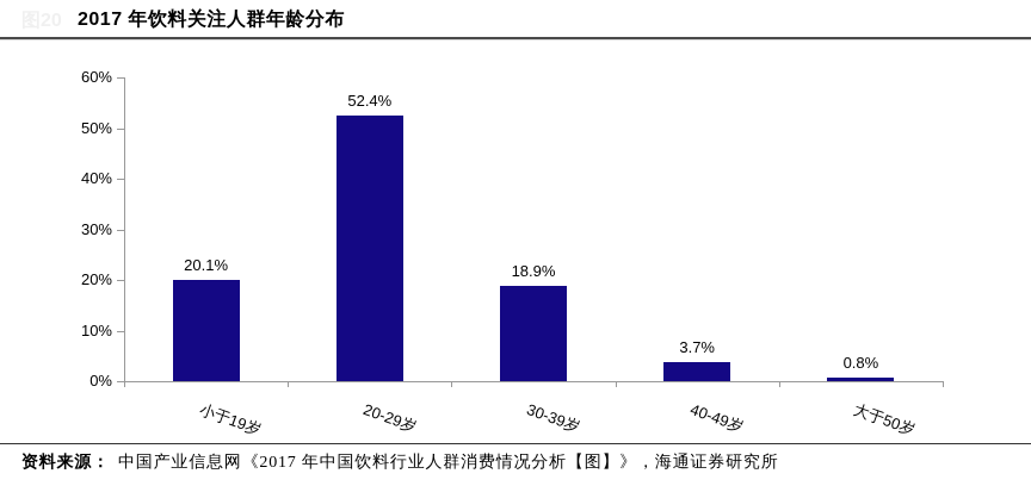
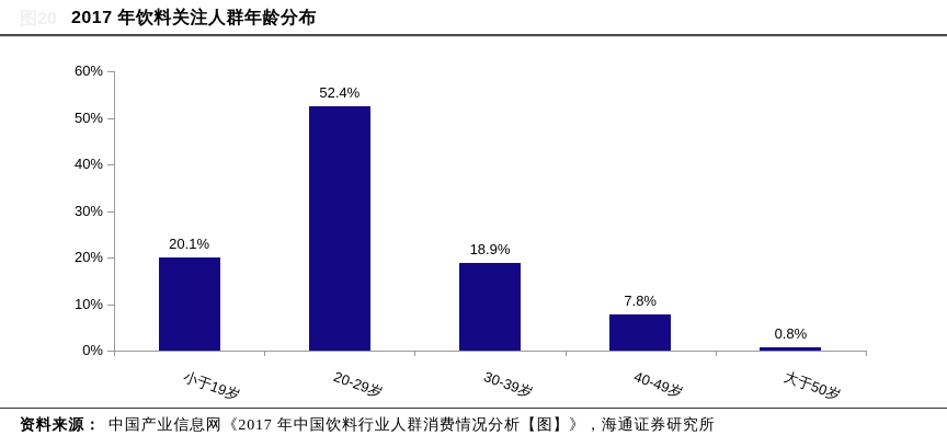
40-49岁: 3.7% -> 7.8%
